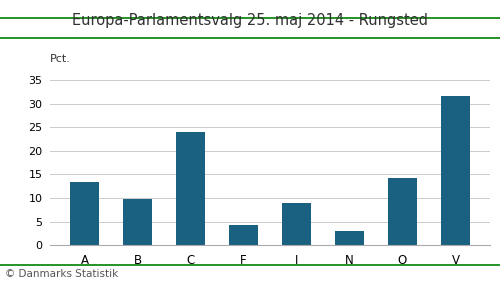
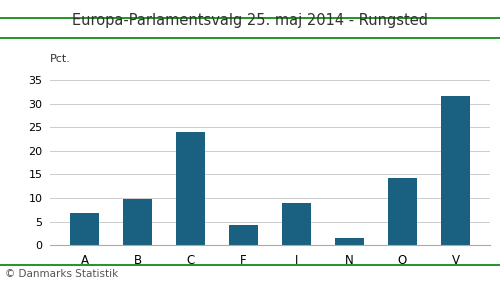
A: 13.5 -> 6.8
N: 3.0 -> 1.6
